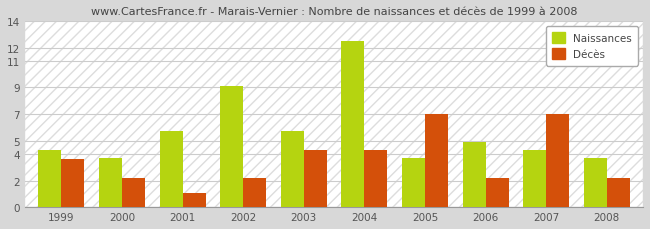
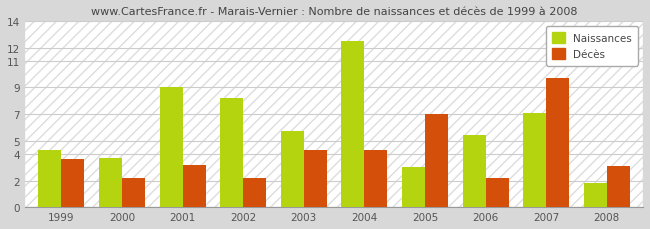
Naissances/2001: 5.7 -> 9.0
Décès/2001: 1.1 -> 3.2
Naissances/2002: 9.1 -> 8.2
Naissances/2005: 3.7 -> 3.0
Naissances/2006: 4.9 -> 5.4
Naissances/2007: 4.3 -> 7.1
Décès/2007: 7.0 -> 9.7
Naissances/2008: 3.7 -> 1.8
Décès/2008: 2.2 -> 3.1
